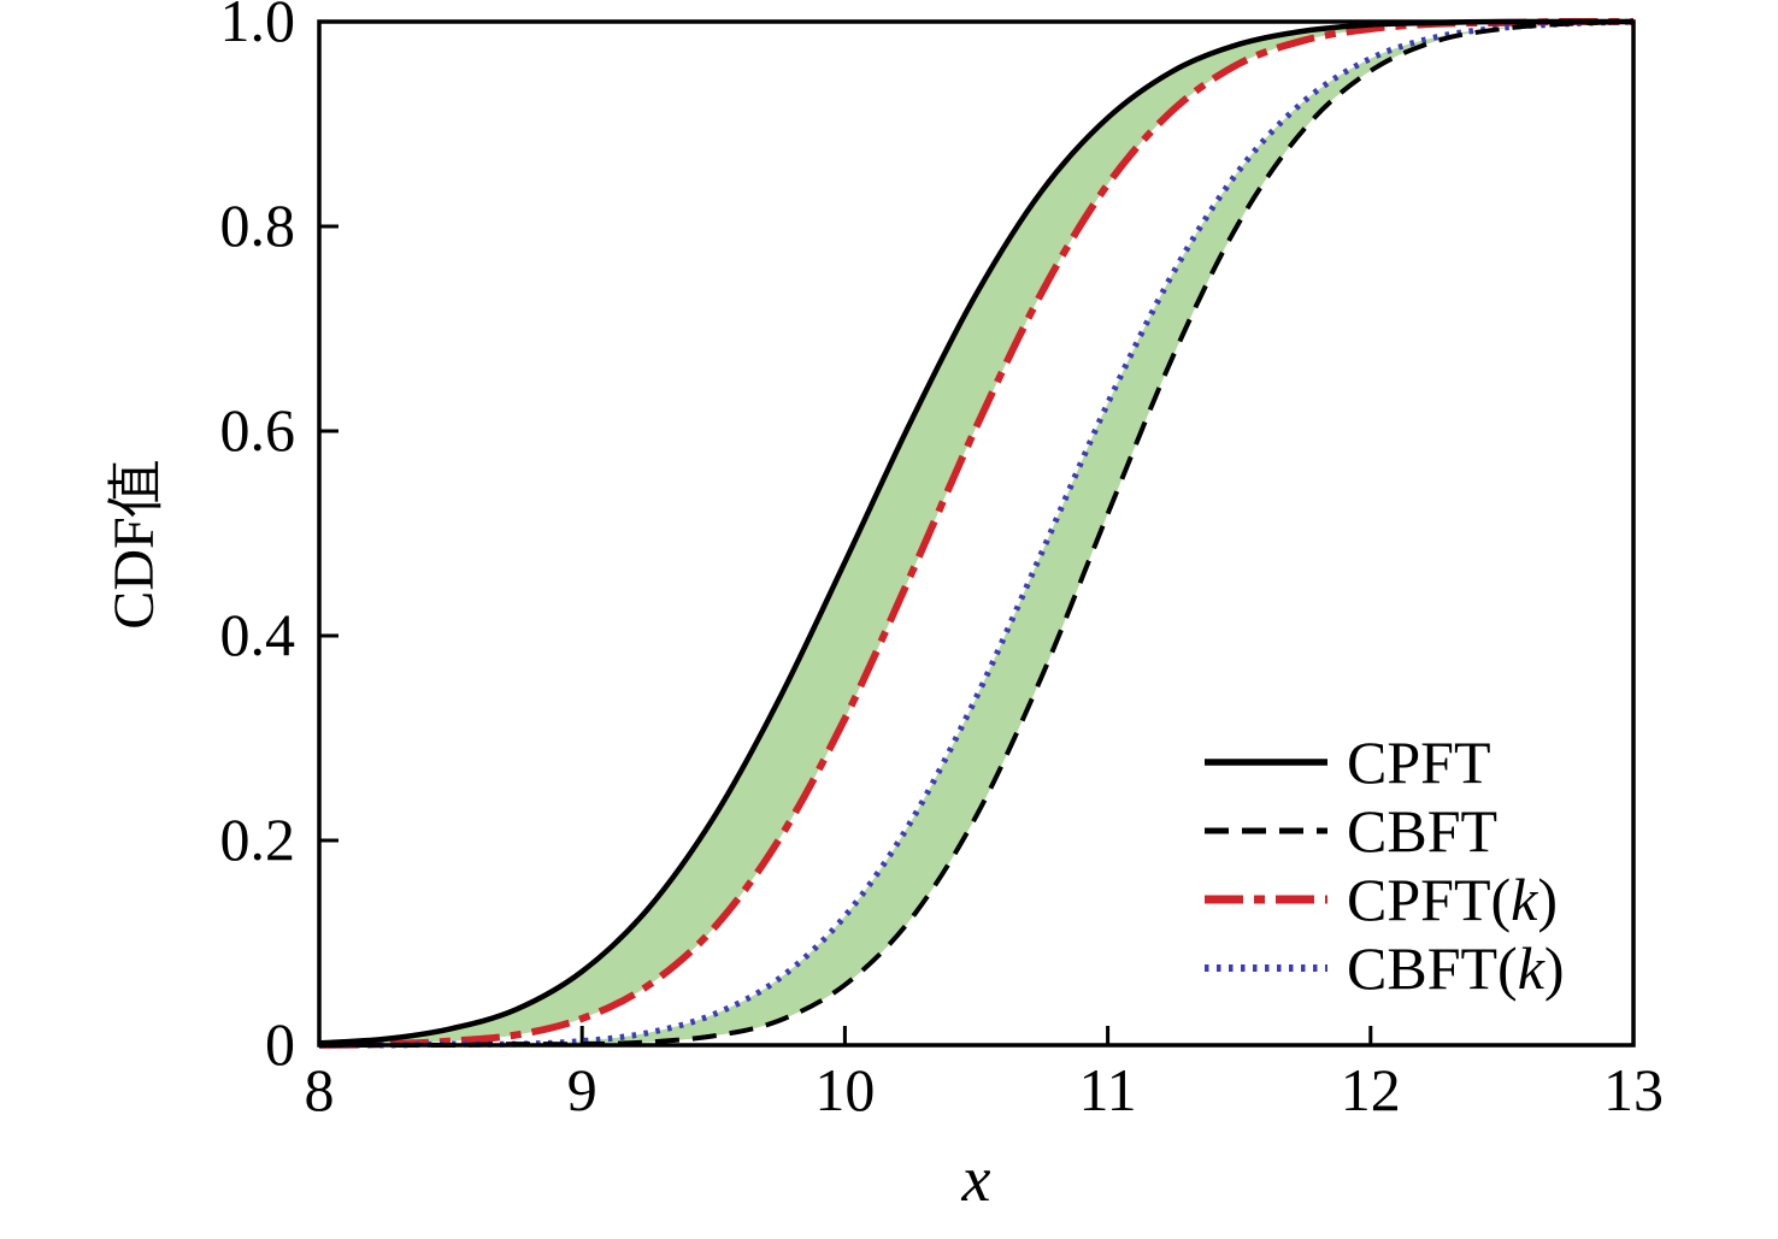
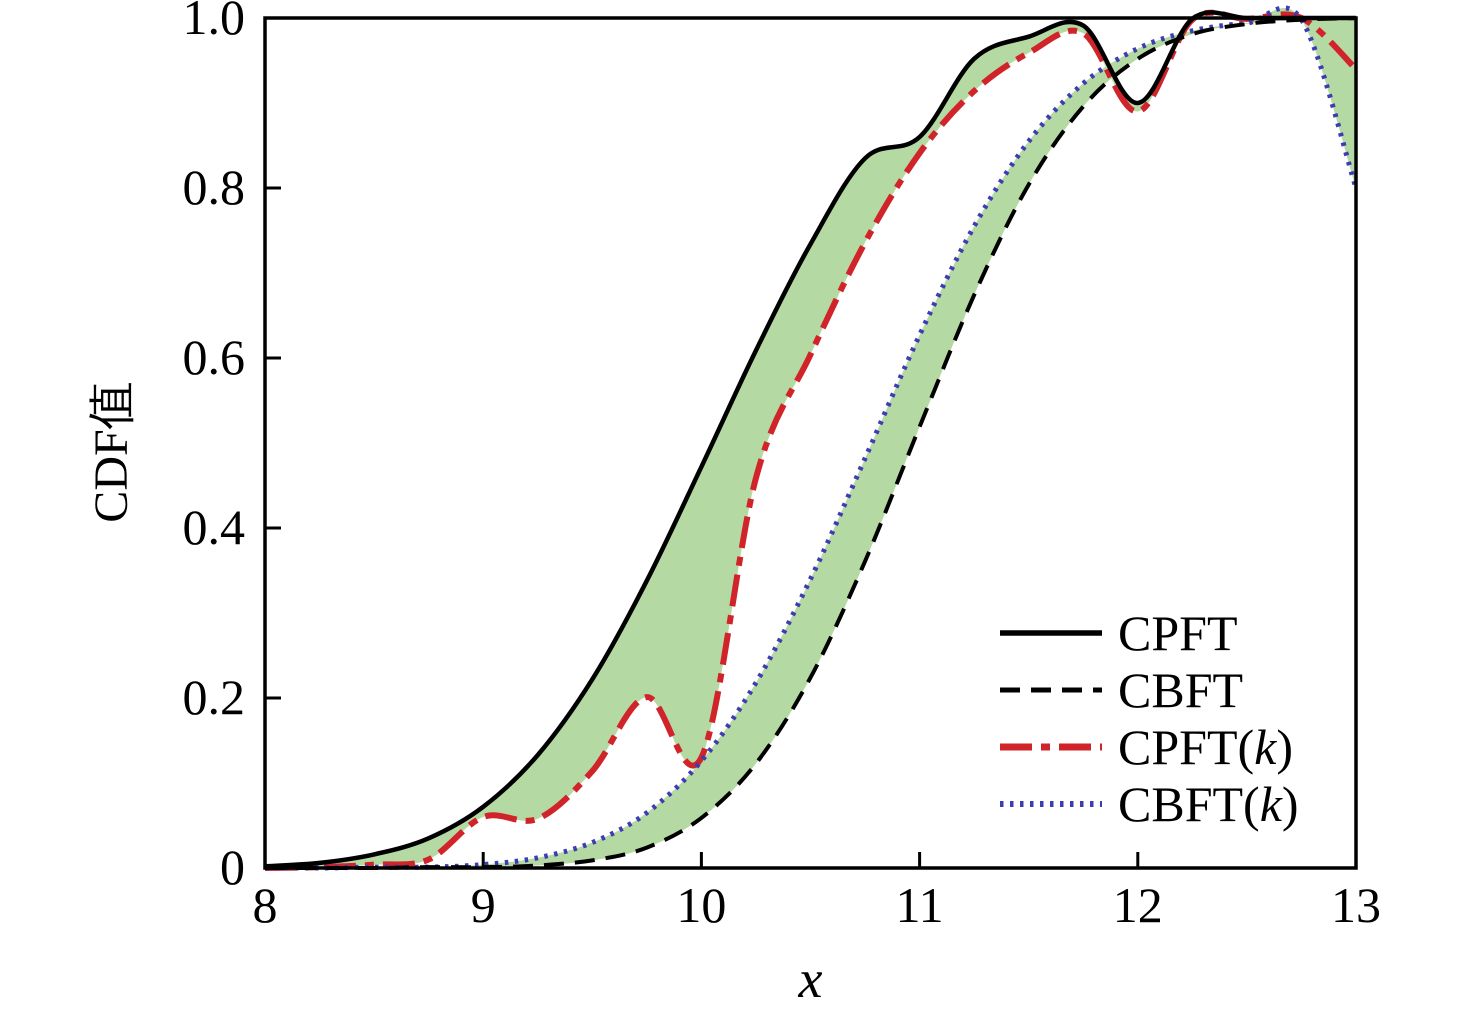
CPFT(k)/9: 0.03 -> 0.06
CPFT(k)/10: 0.32 -> 0.13
CPFT/11: 0.91 -> 0.86
CPFT/12: 1.00 -> 0.90
CPFT(k)/12: 0.99 -> 0.89
CPFT(k)/13: 1.00 -> 0.94
CBFT(k)/13: 1.00 -> 0.80
